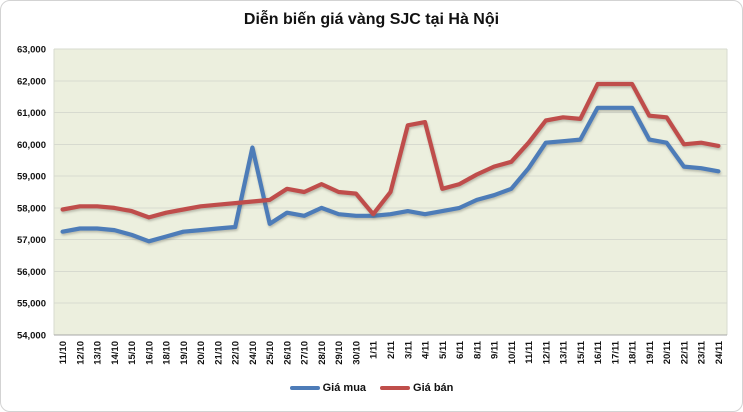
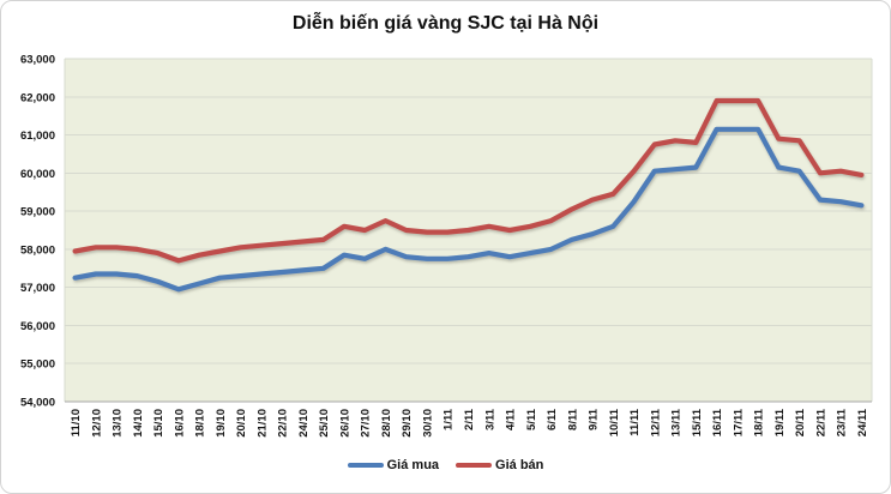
Giá mua/24/10: 59900 -> 57400
Giá bán/1/11: 57800 -> 58400
Giá bán/3/11: 60600 -> 58600
Giá bán/4/11: 60700 -> 58500
